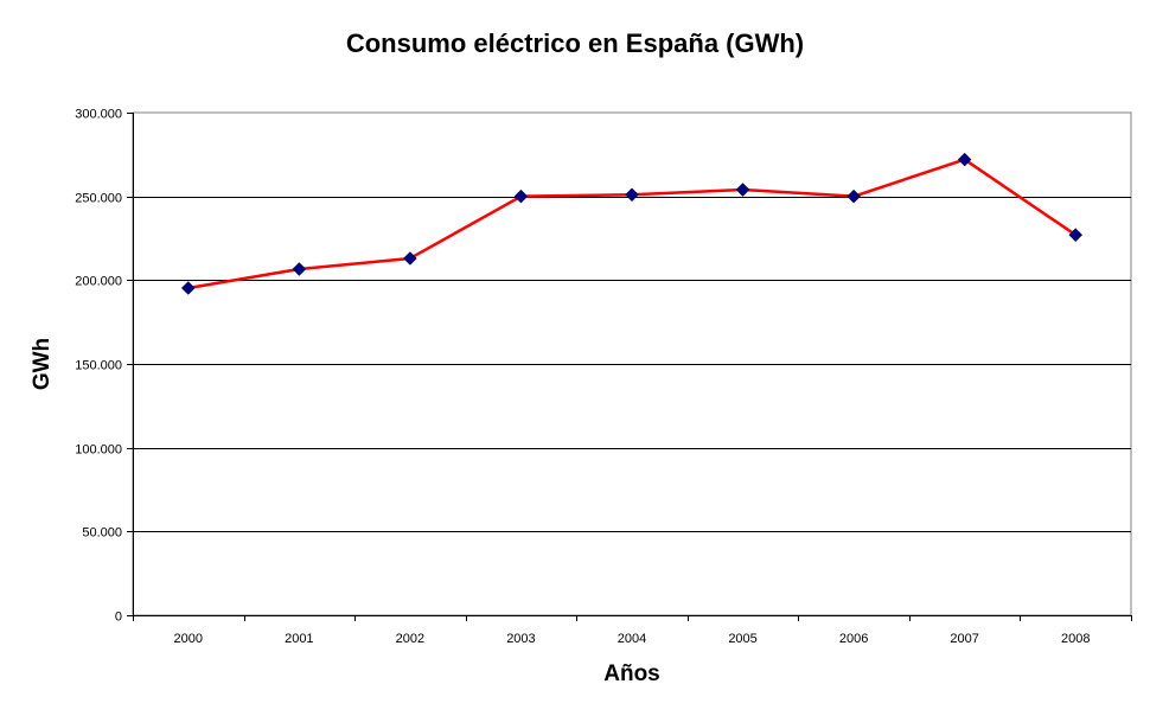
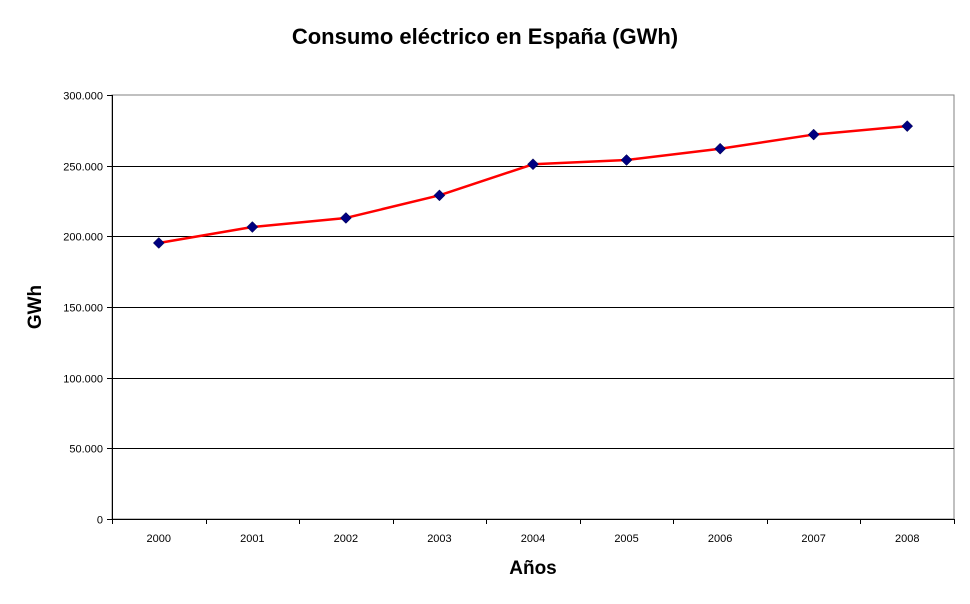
2003: 250000 -> 229000
2006: 250000 -> 262000
2008: 227000 -> 278000
